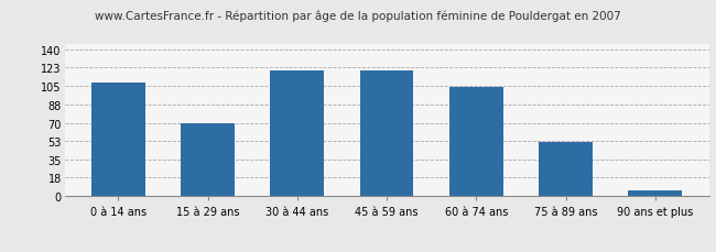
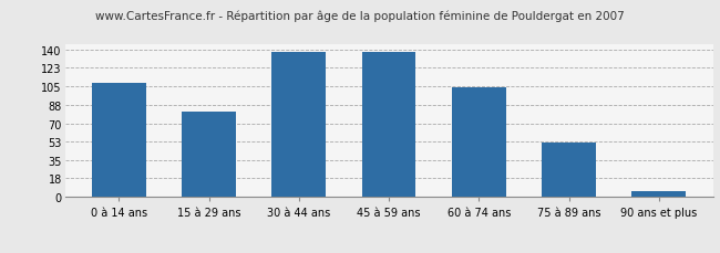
15 à 29 ans: 70 -> 81
30 à 44 ans: 120 -> 138
45 à 59 ans: 120 -> 138
